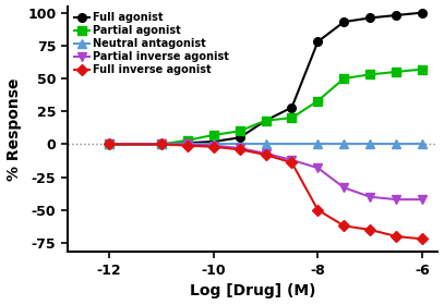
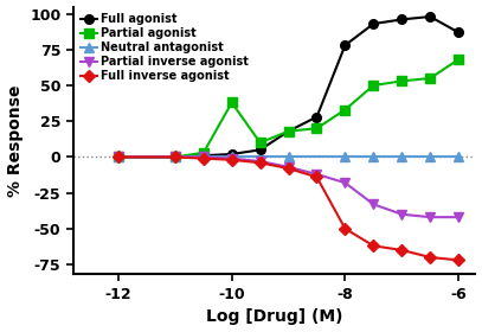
Partial agonist/-10: 7 -> 38
Full agonist/-6: 100 -> 87
Partial agonist/-6: 57 -> 68
